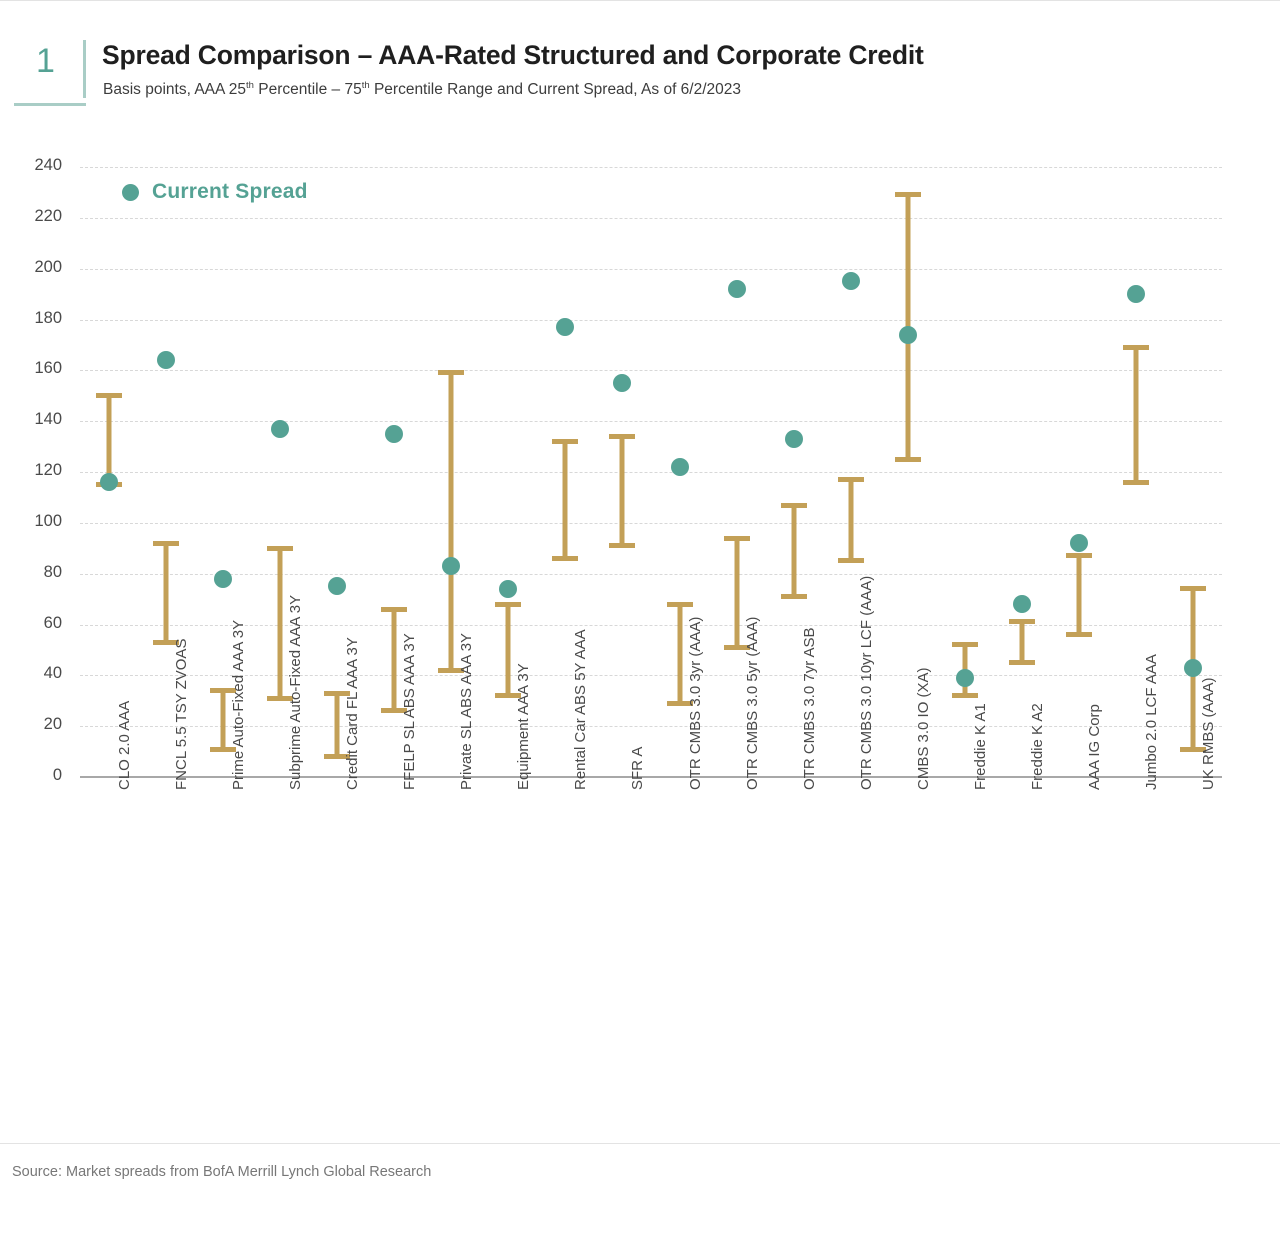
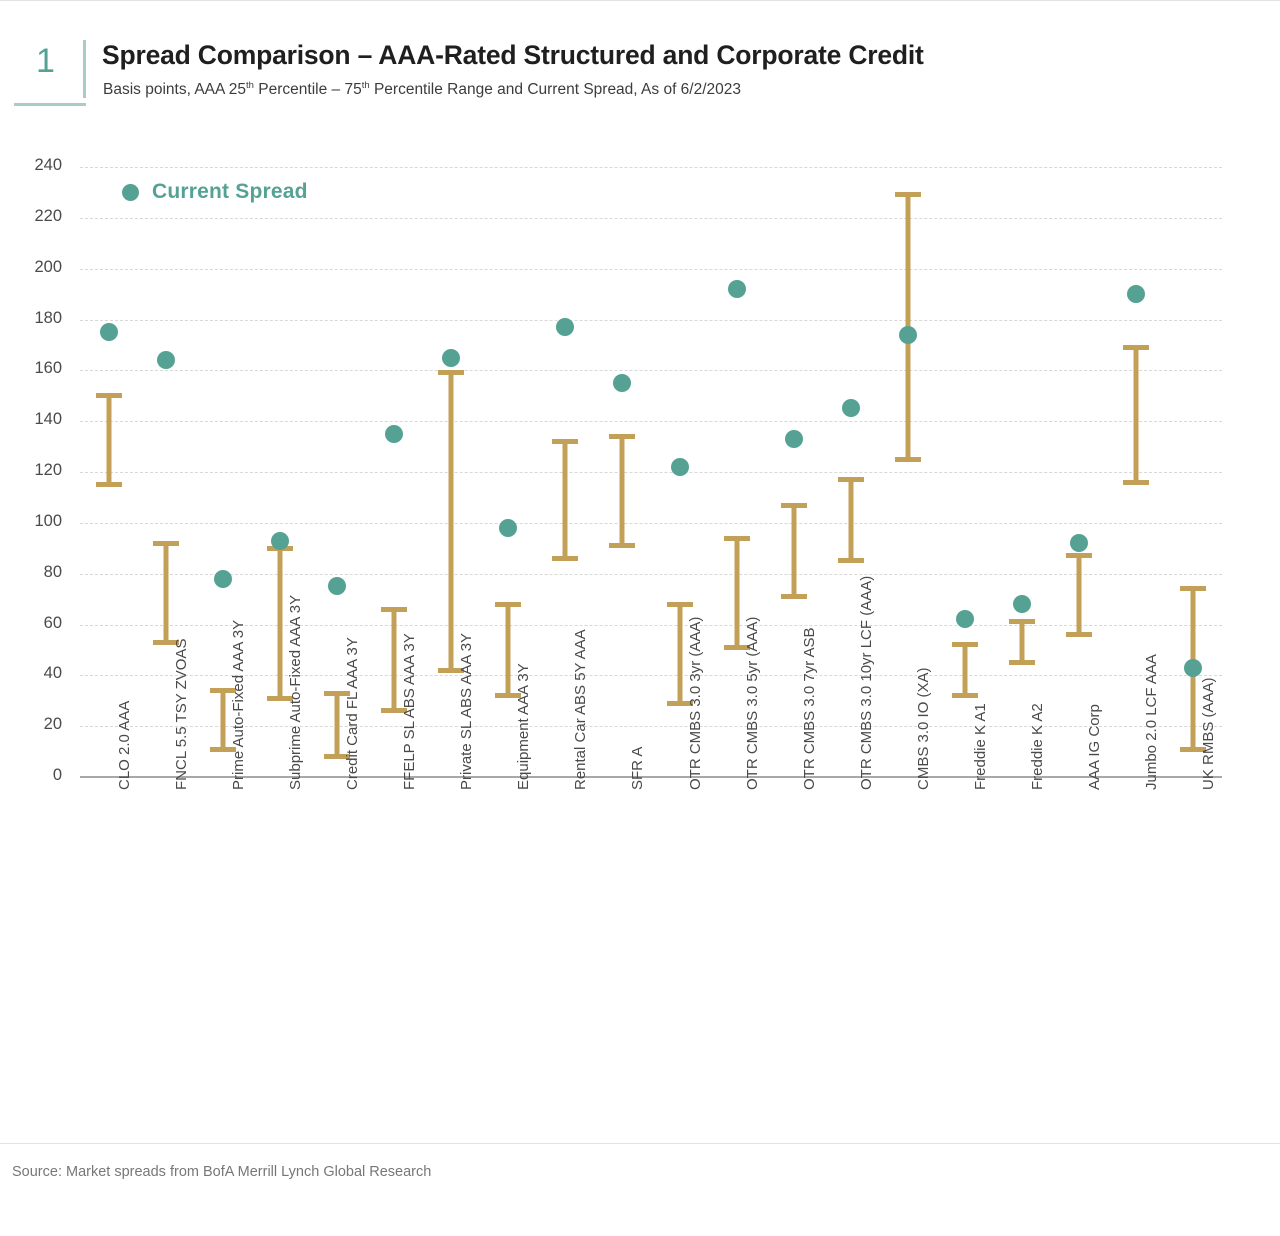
Current Spread/CLO 2.0 AAA: 116 -> 175
Current Spread/Subprime Auto-Fixed AAA 3Y: 137 -> 93
Current Spread/Private SL ABS AAA 3Y: 83 -> 165
Current Spread/Equipment AAA 3Y: 74 -> 98
Current Spread/OTR CMBS 3.0 10yr LCF (AAA): 195 -> 145
Current Spread/Freddie K A1: 39 -> 62
